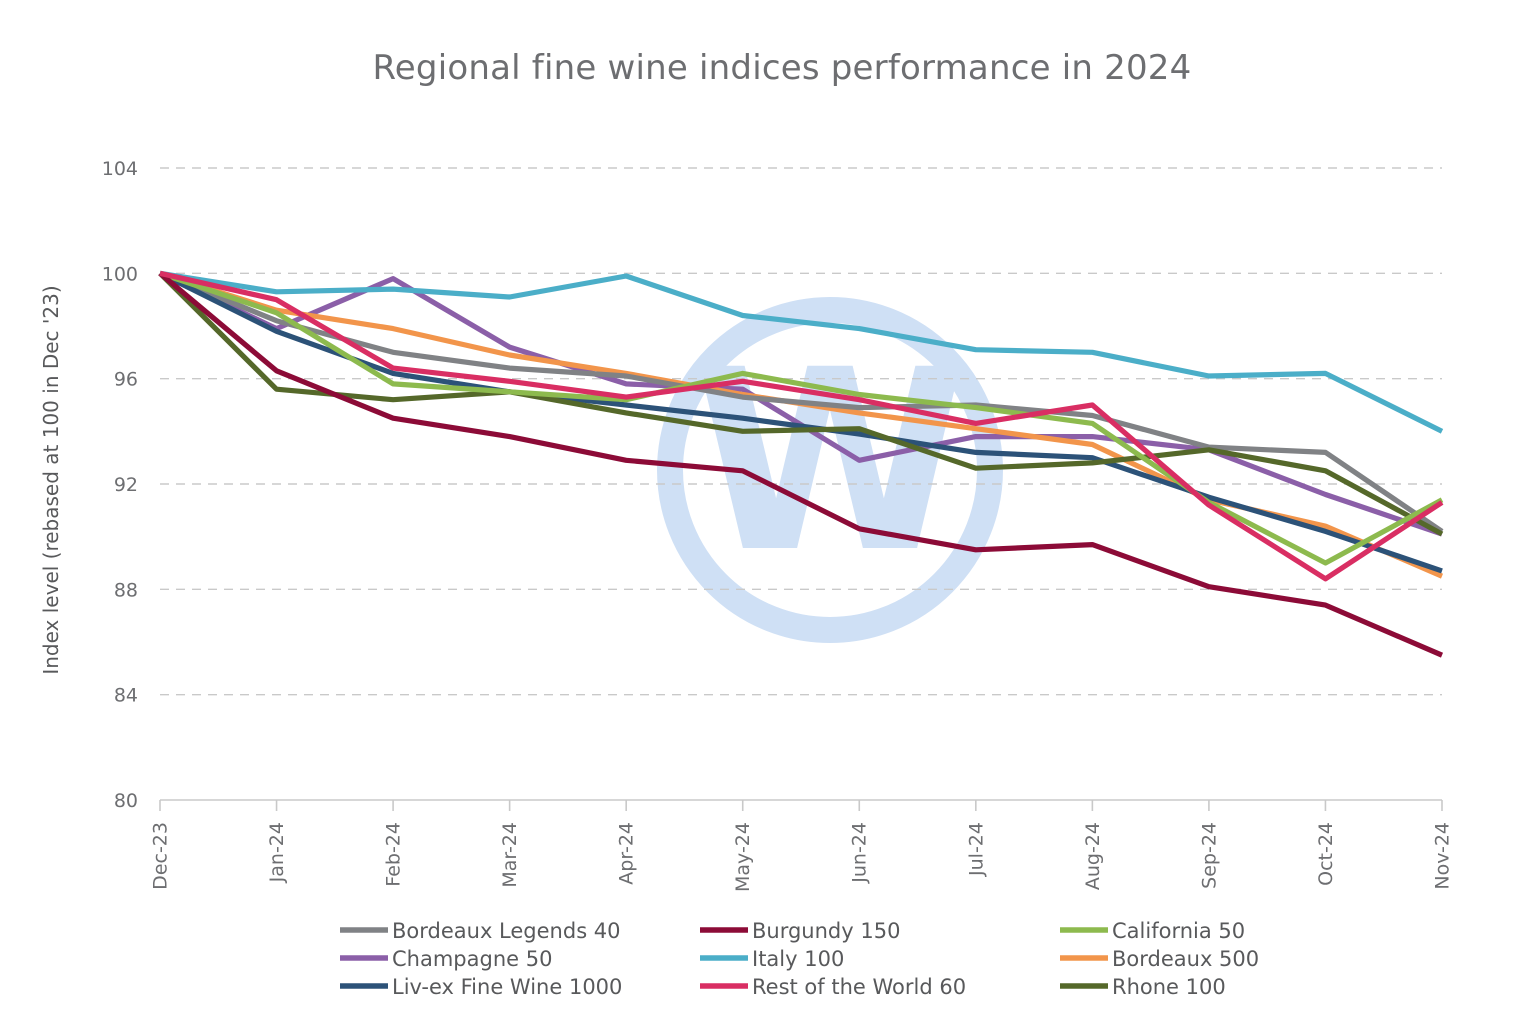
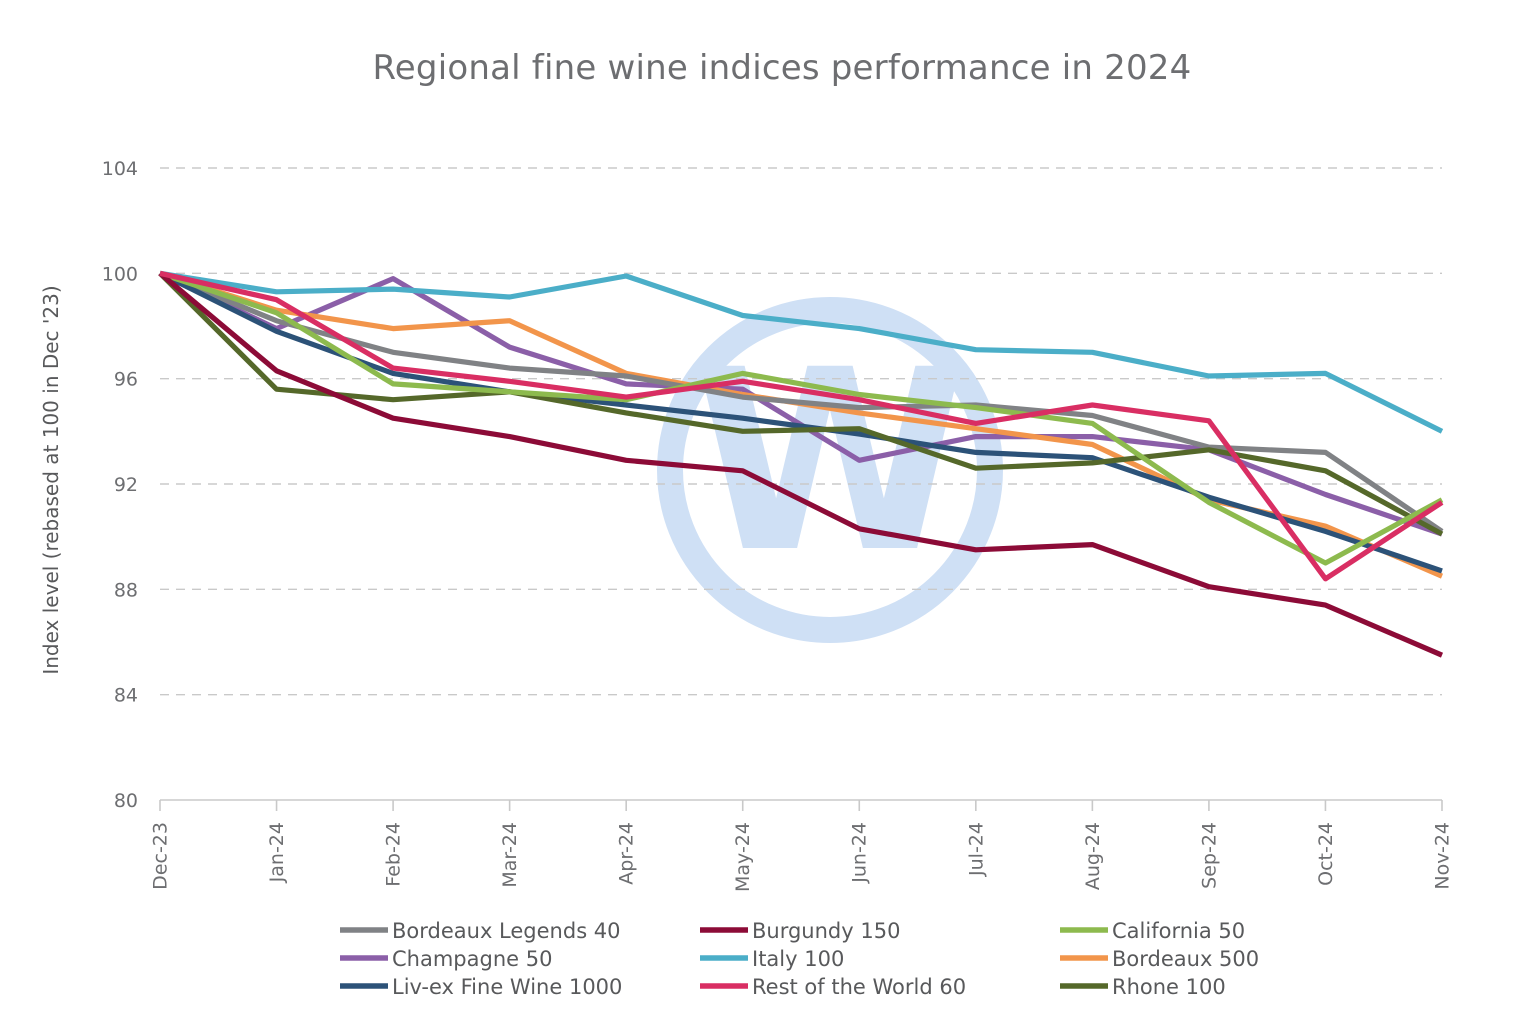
Bordeaux 500/Mar-24: 96.9 -> 98.2
Rest of the World 60/Sep-24: 91.2 -> 94.4
